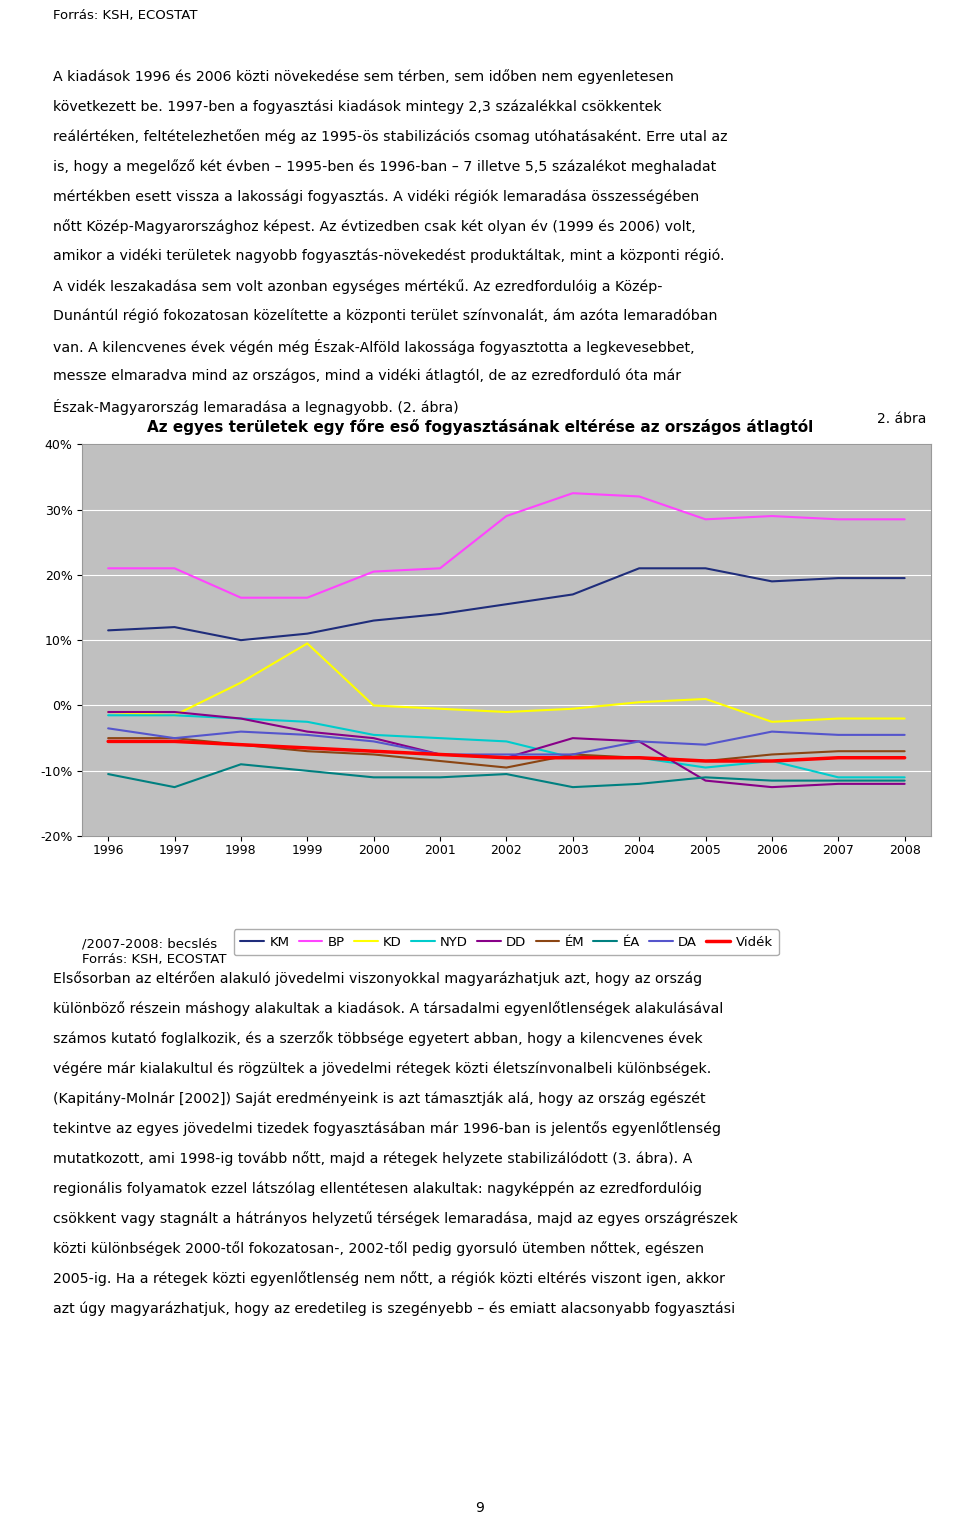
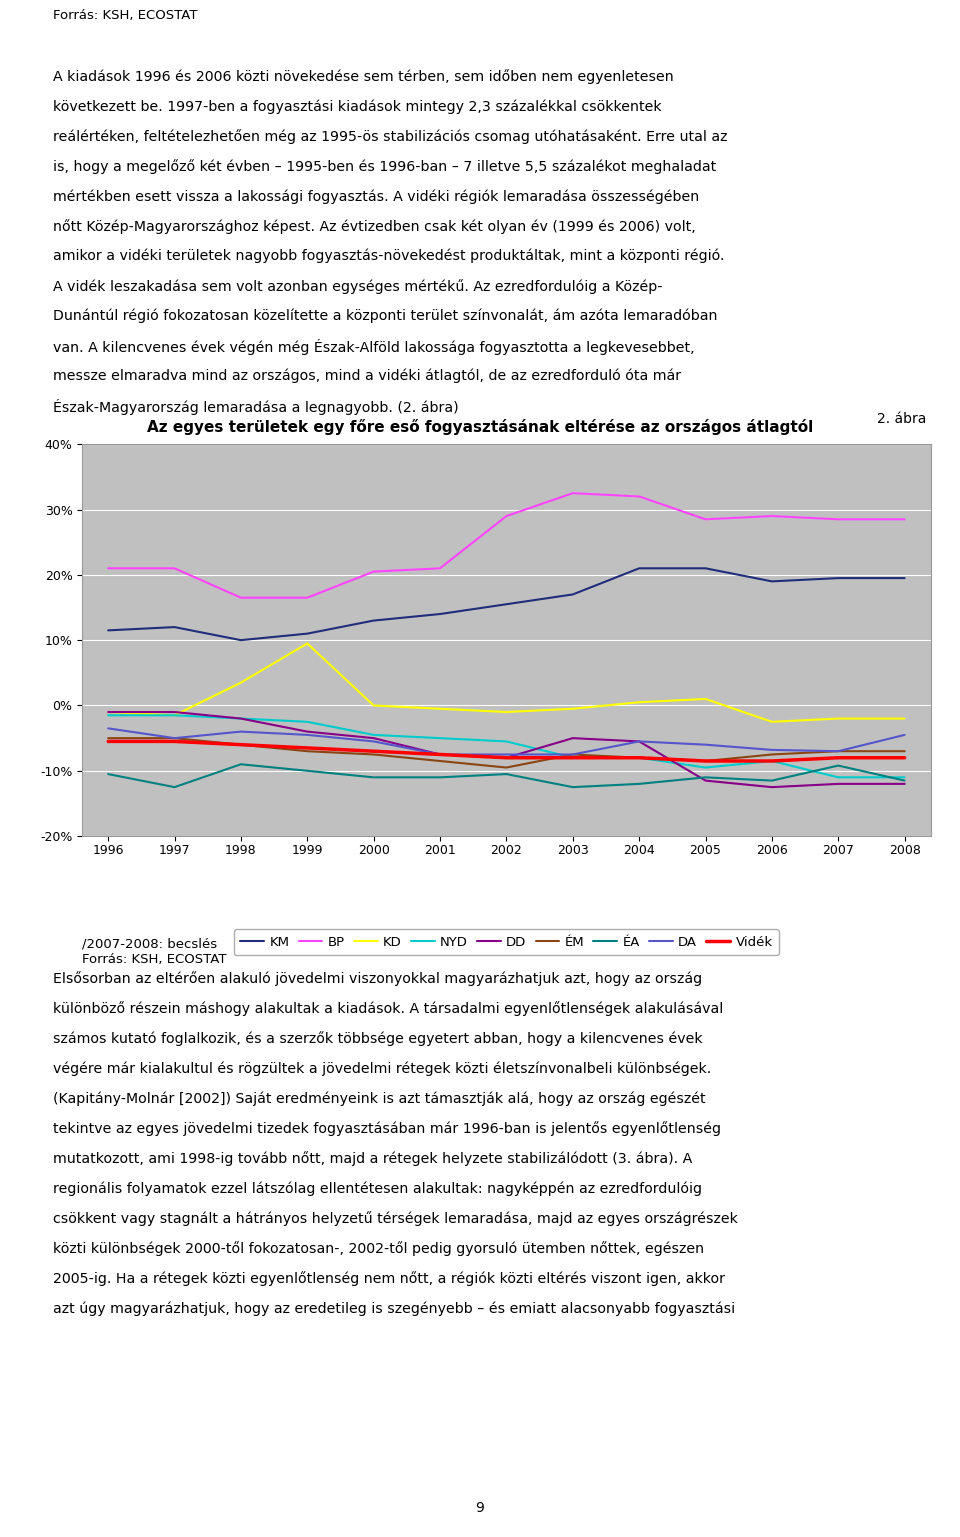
DA/2006: -4.0% -> -6.8%
ÉA/2007: -11.5% -> -9.2%
DA/2007: -4.5% -> -7.0%
